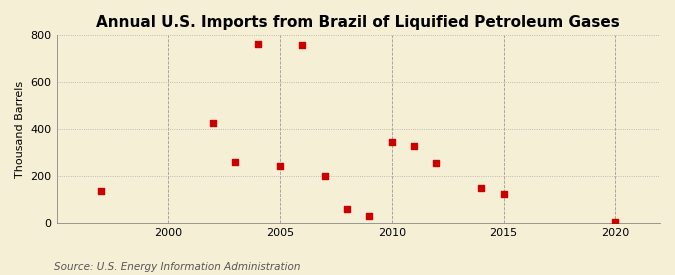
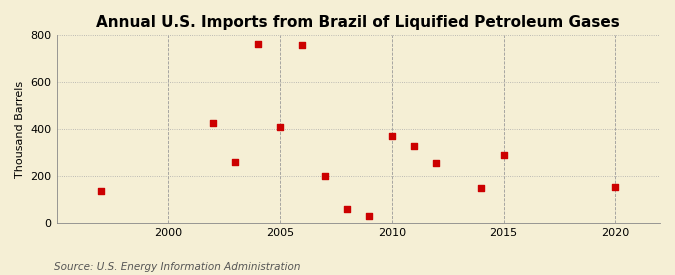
2005: 245 -> 410
2010: 345 -> 370
2015: 125 -> 290
2020: 5 -> 155
